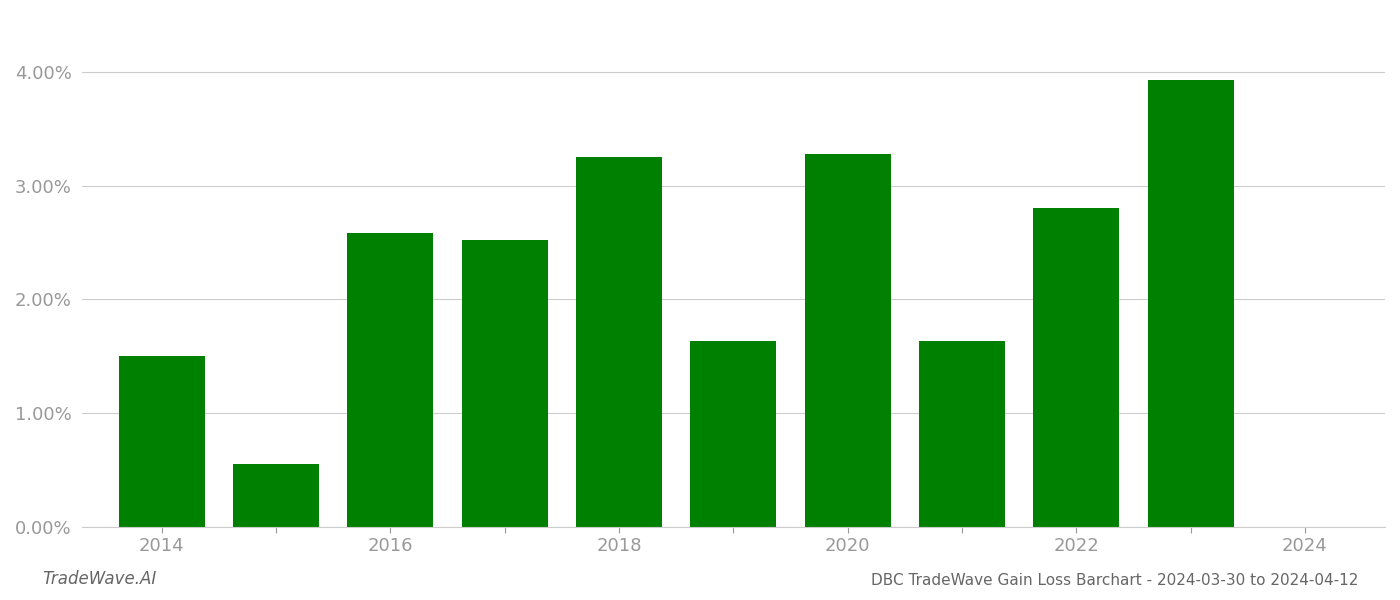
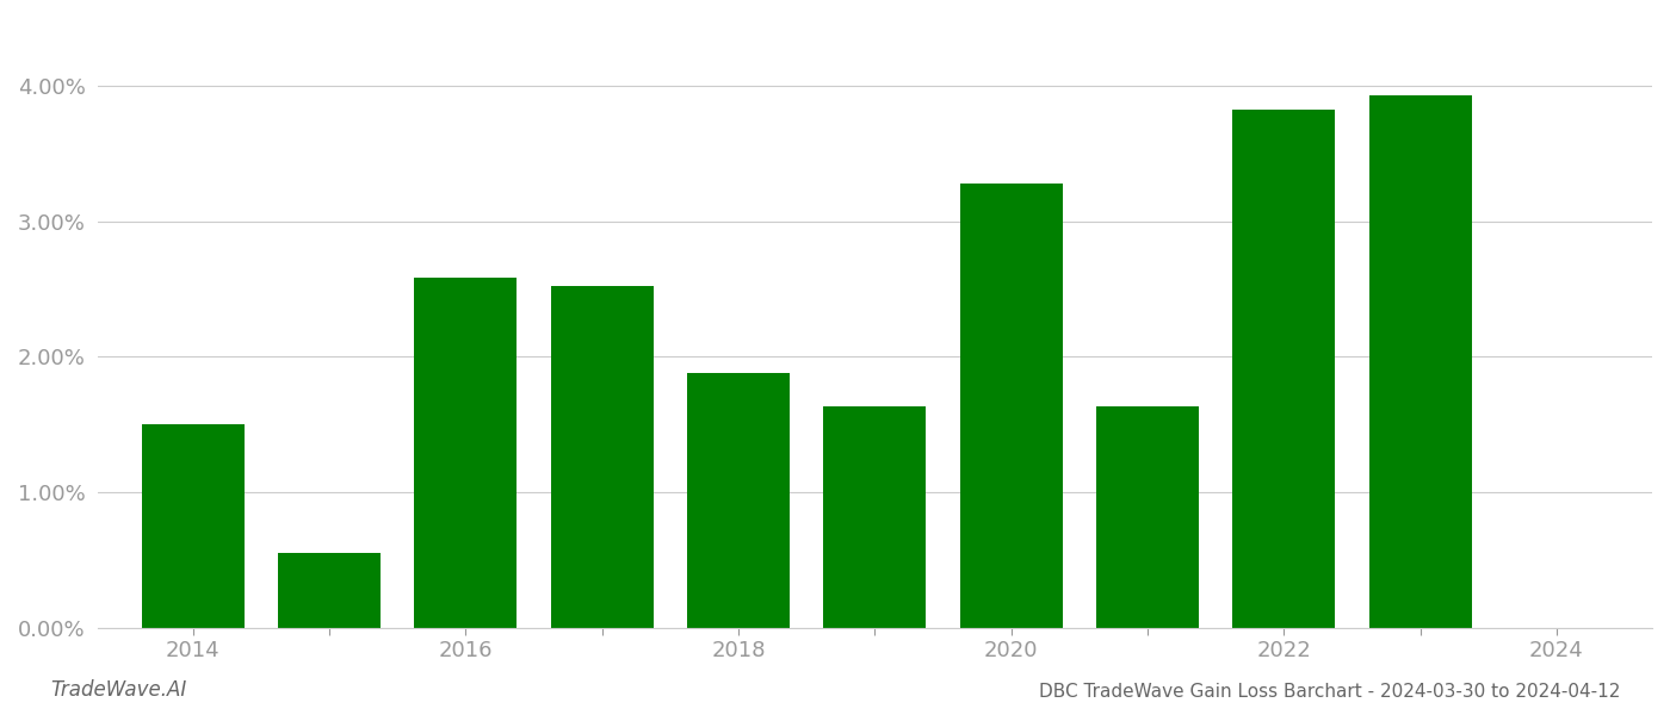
2018: 3.25% -> 1.88%
2022: 2.80% -> 3.82%
